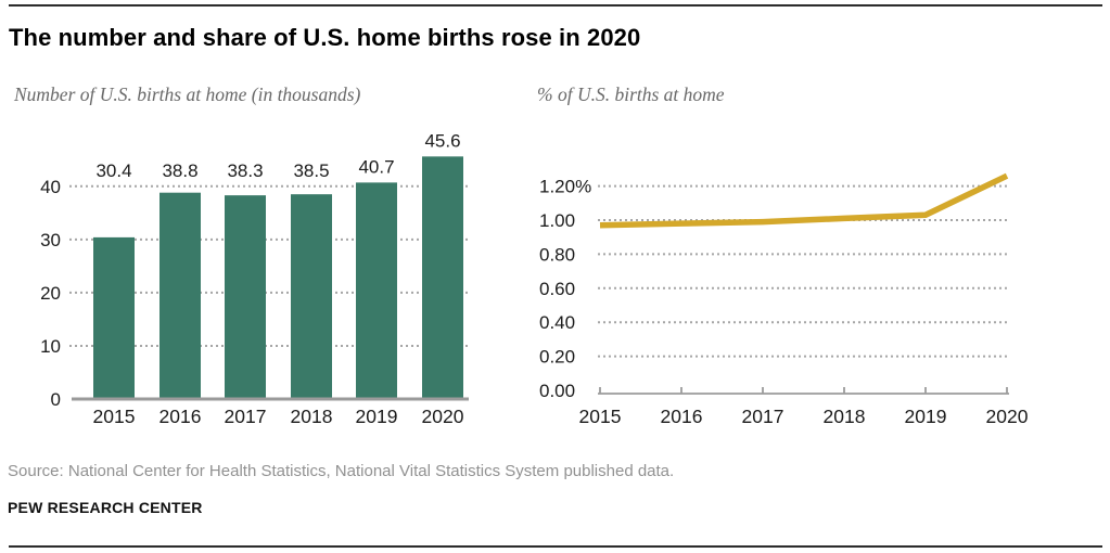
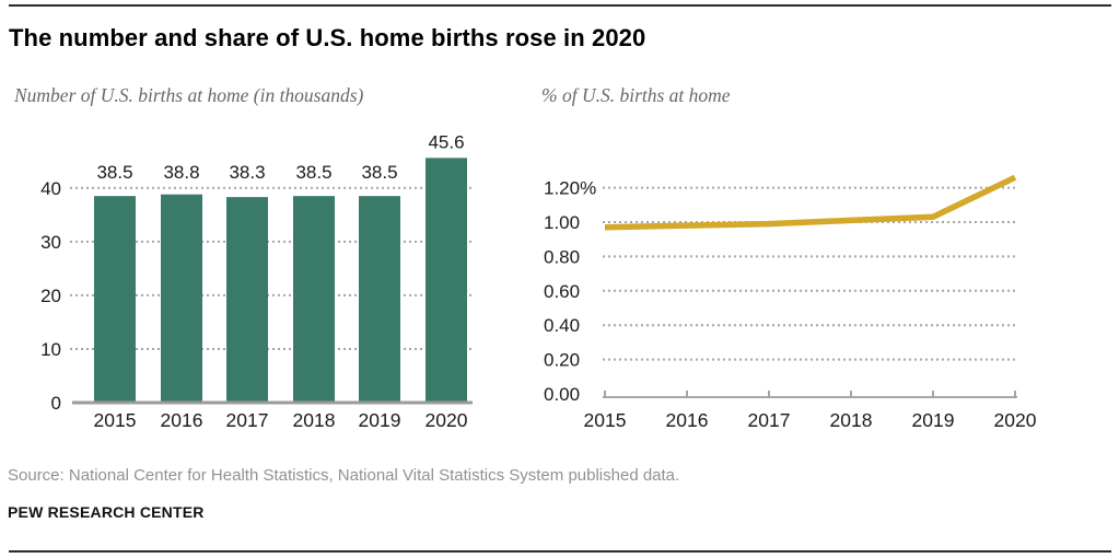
Number of U.S. births at home (in thousands)/2015: 30.4 -> 38.5
Number of U.S. births at home (in thousands)/2019: 40.7 -> 38.5
